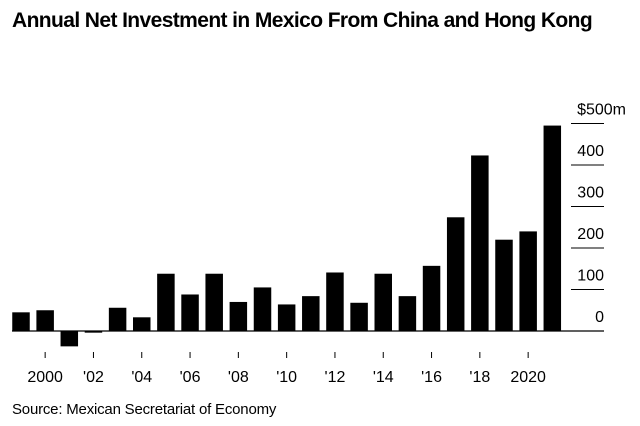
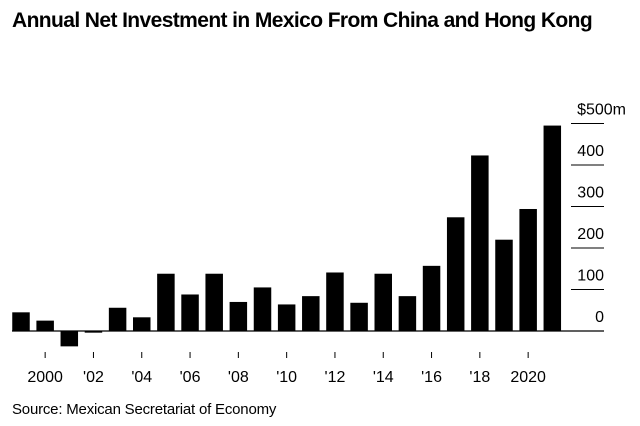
2000: $50m -> $20m
2020: $240m -> $290m
